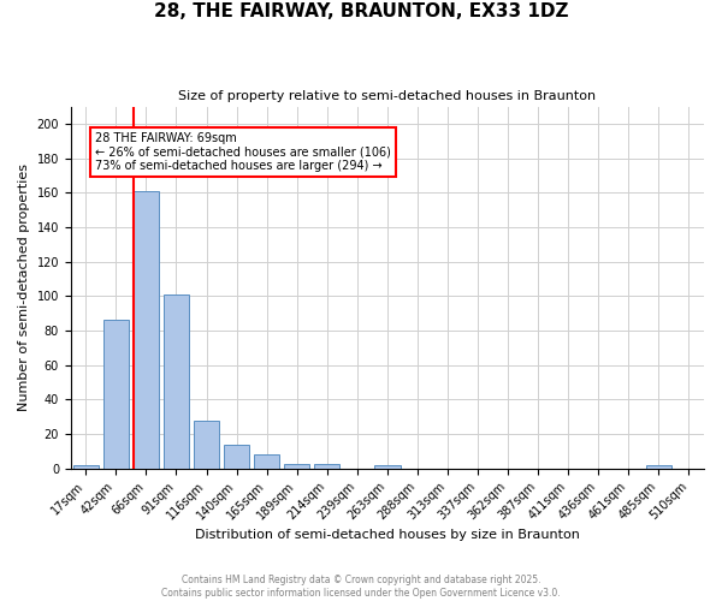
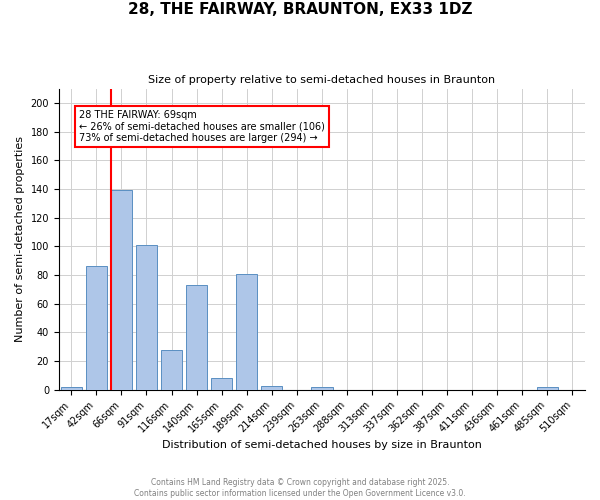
66sqm: 161 -> 139
140sqm: 14 -> 73
189sqm: 3 -> 81
